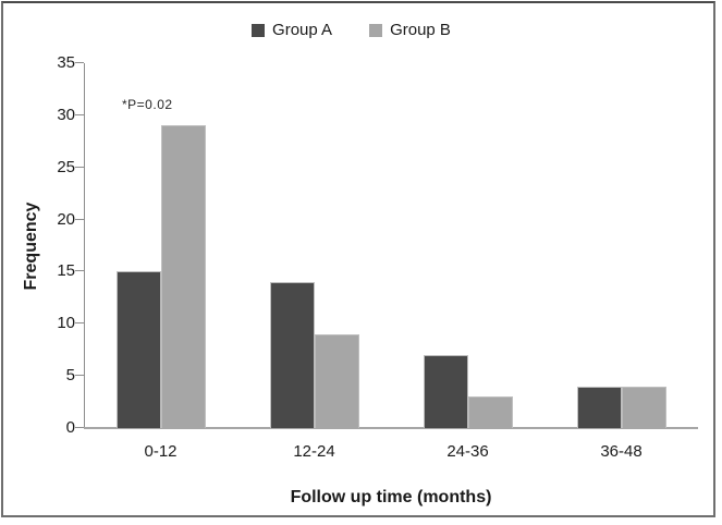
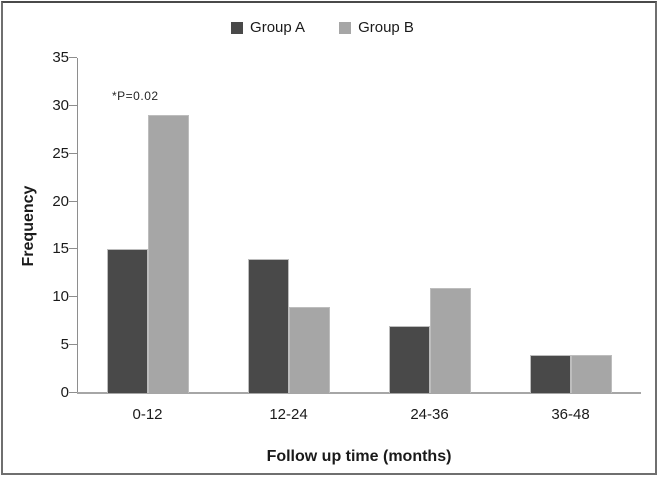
Group B/24-36: 3 -> 11
